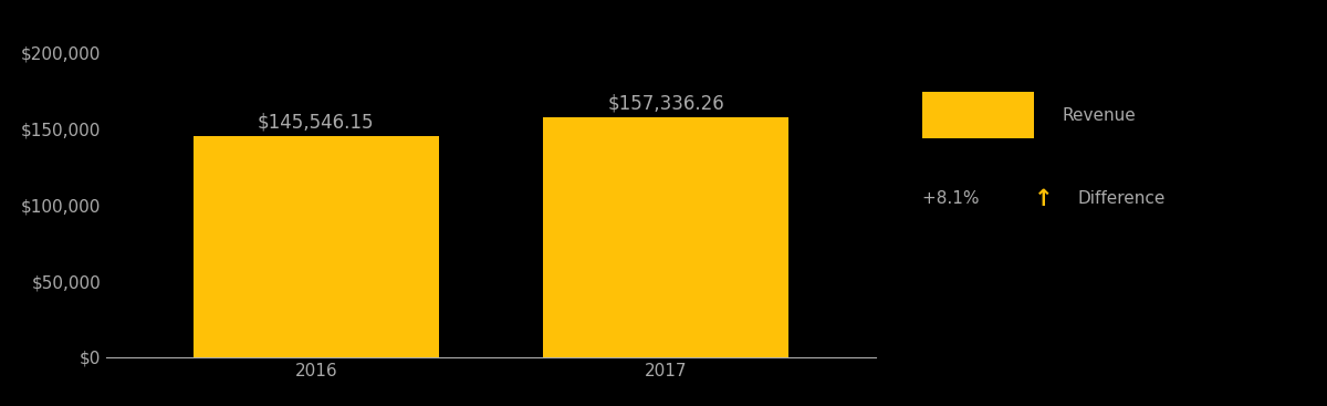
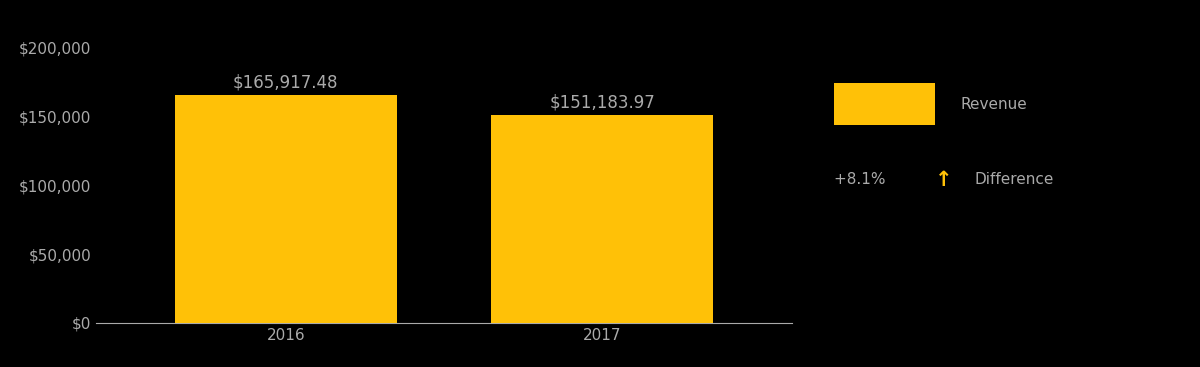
2016: $145,546.15 -> $165,917.48
2017: $157,336.26 -> $151,183.97
